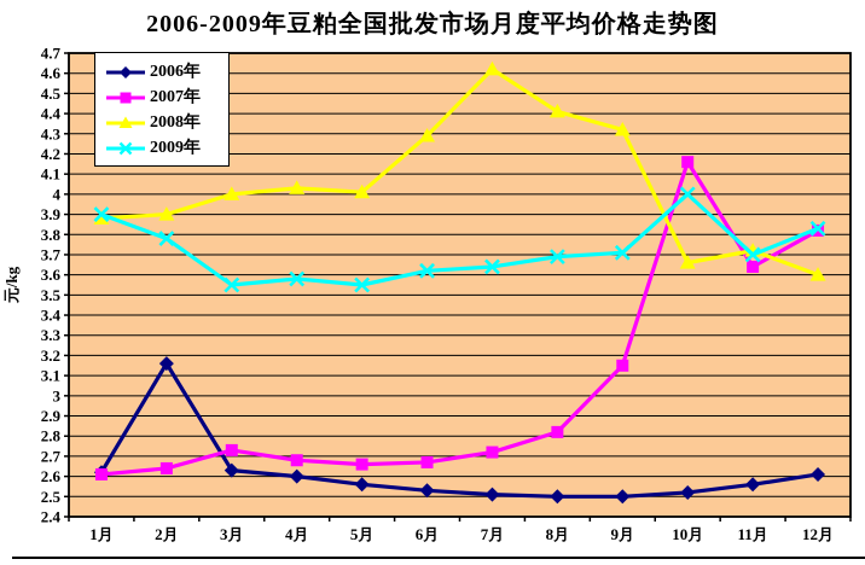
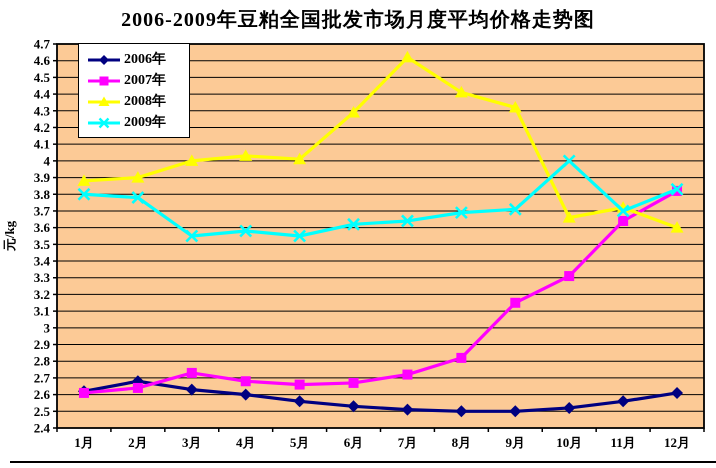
2009年/1月: 3.90 -> 3.80
2006年/2月: 3.16 -> 2.68
2007年/10月: 4.16 -> 3.31
